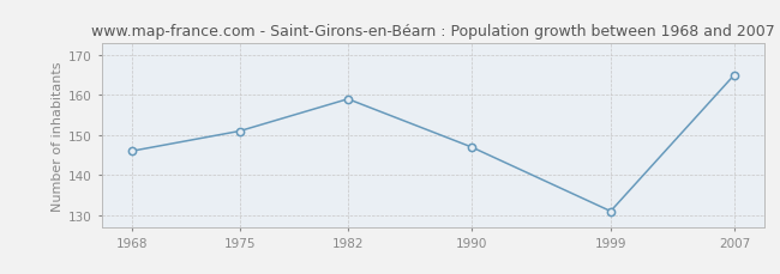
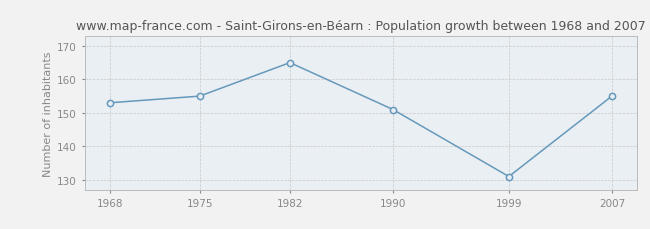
1968: 146 -> 153
1975: 151 -> 155
1982: 159 -> 165
1990: 147 -> 151
2007: 165 -> 155
